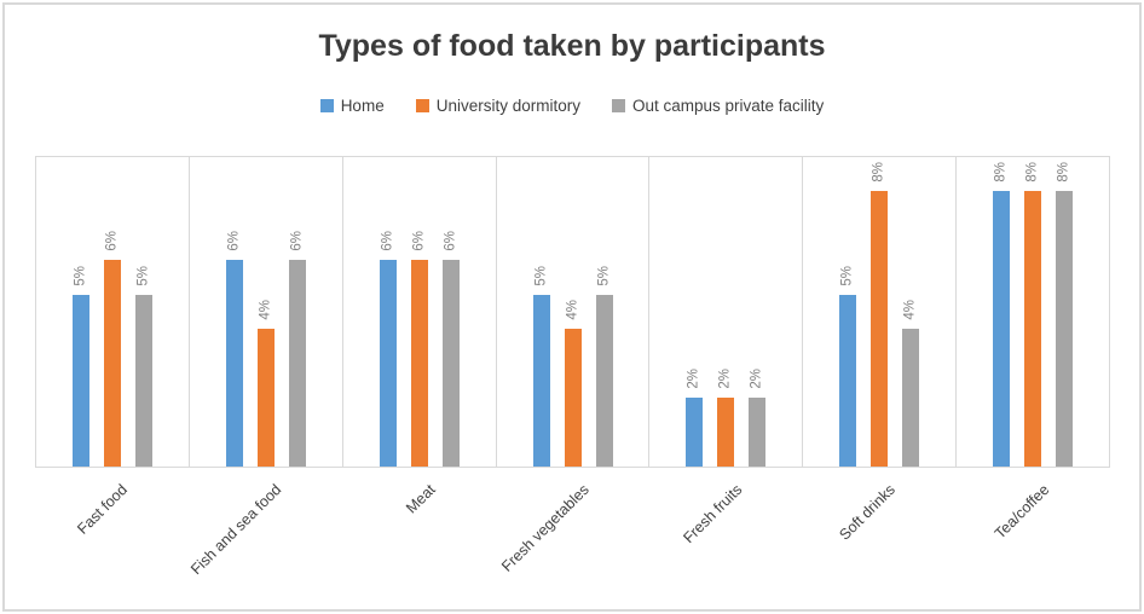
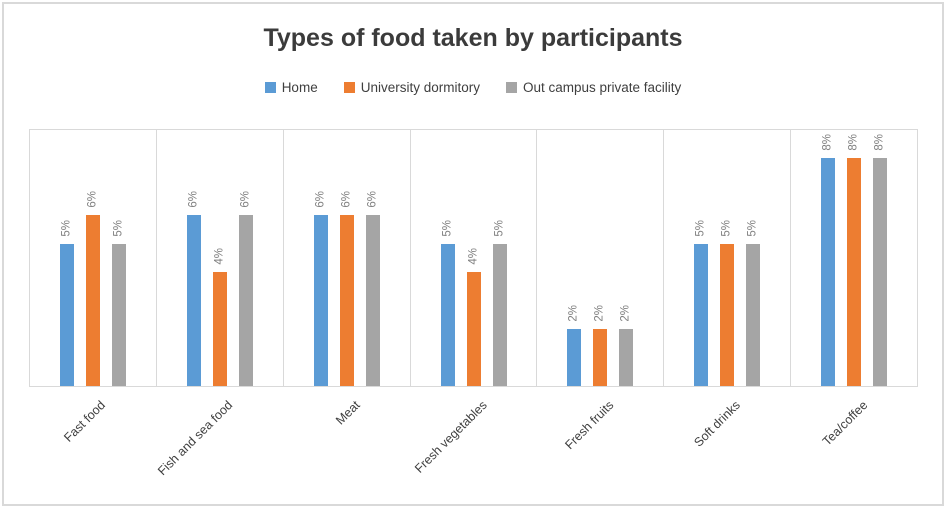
University dormitory/Soft drinks: 8% -> 5%
Out campus private facility/Soft drinks: 4% -> 5%
